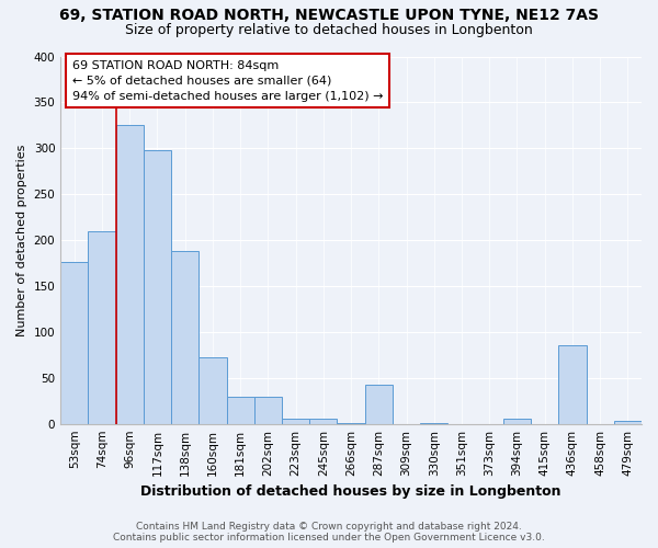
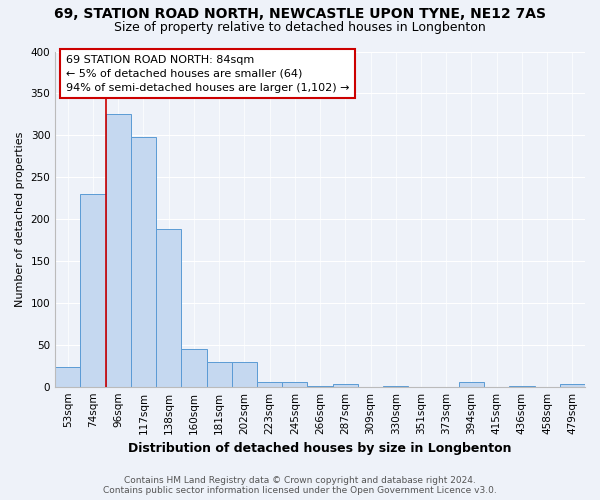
53sqm: 176 -> 24
74sqm: 210 -> 230
160sqm: 72 -> 45
287sqm: 42 -> 3
436sqm: 86 -> 1
